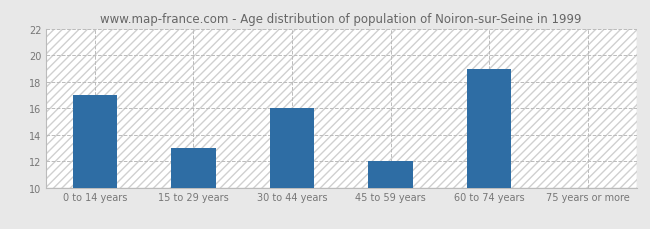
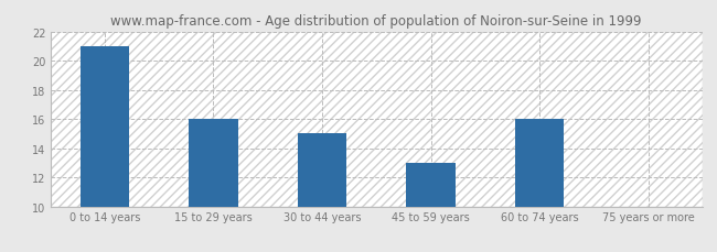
0 to 14 years: 17.0 -> 21.0
15 to 29 years: 13.0 -> 16.0
30 to 44 years: 16.0 -> 15.0
45 to 59 years: 12.0 -> 13.0
60 to 74 years: 19.0 -> 16.0
